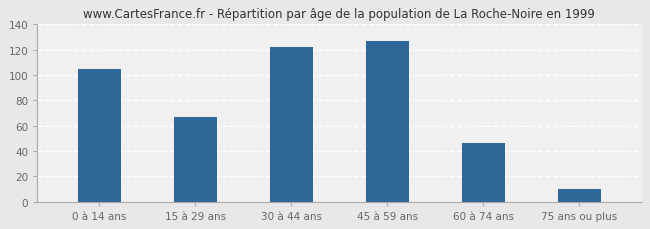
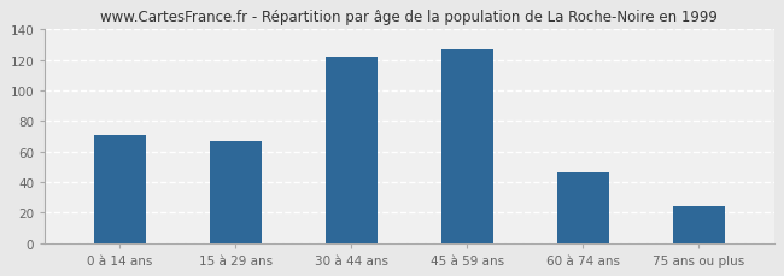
0 à 14 ans: 105 -> 71
75 ans ou plus: 10 -> 24
